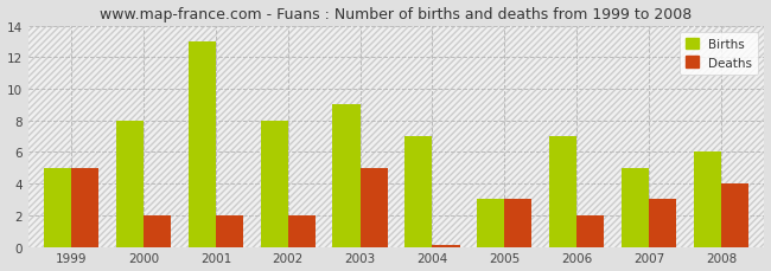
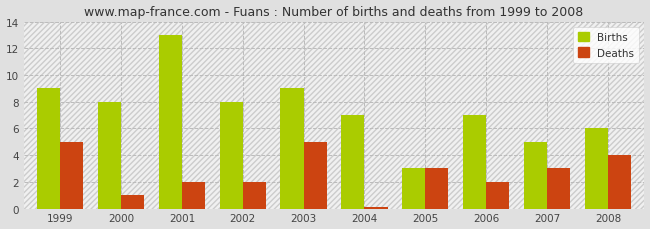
Births/1999: 5 -> 9
Deaths/2000: 2.0 -> 1.0
